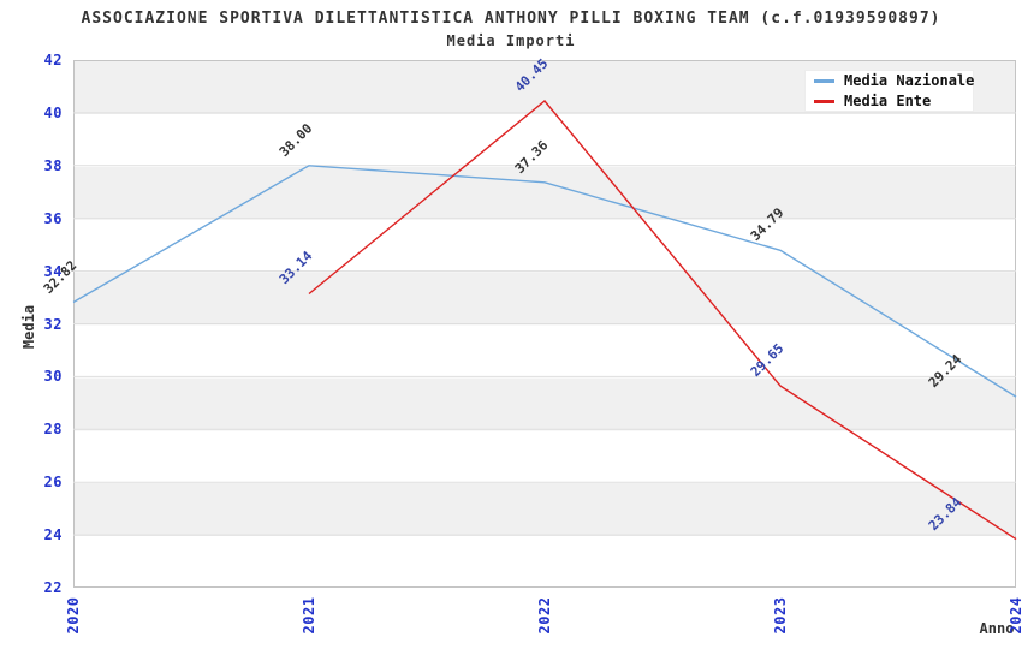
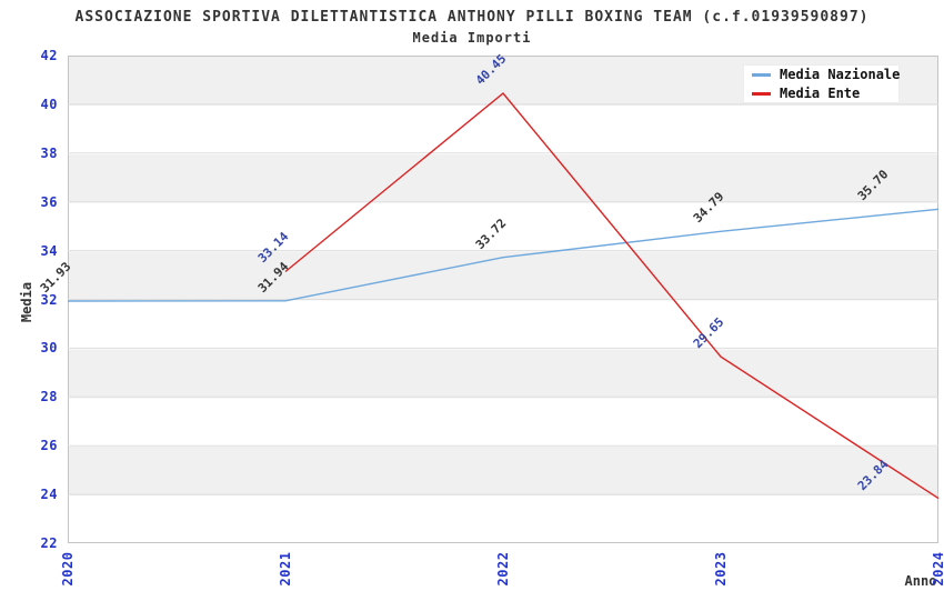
Media Nazionale/2020: 32.82 -> 31.93
Media Nazionale/2021: 38.00 -> 31.94
Media Nazionale/2022: 37.36 -> 33.72
Media Nazionale/2024: 29.24 -> 35.70
